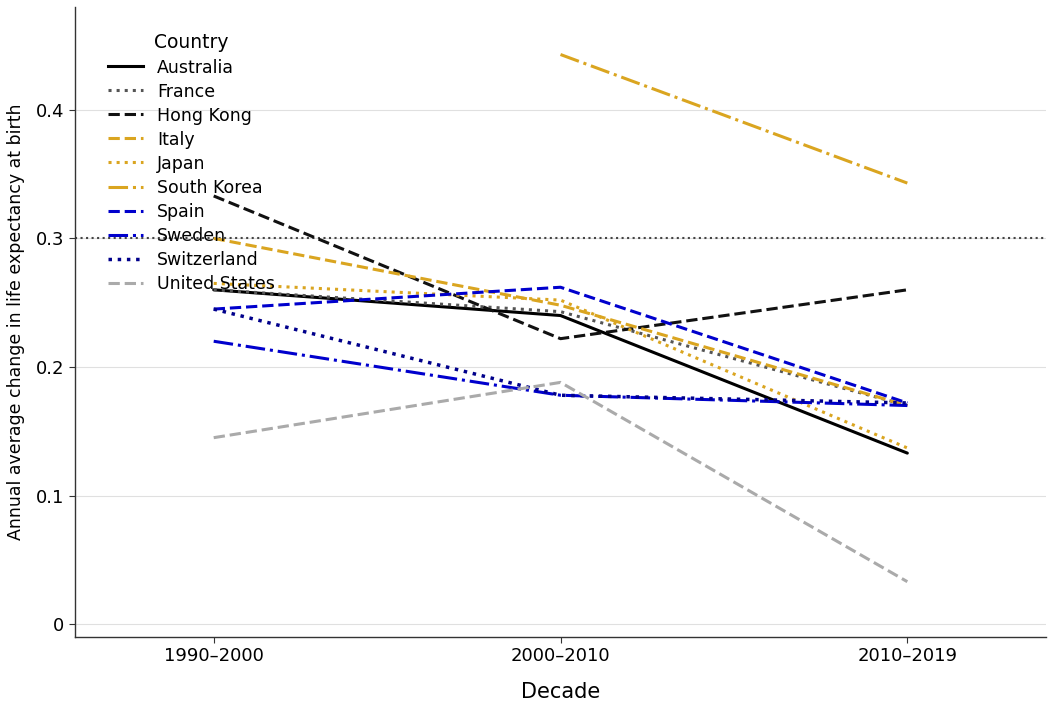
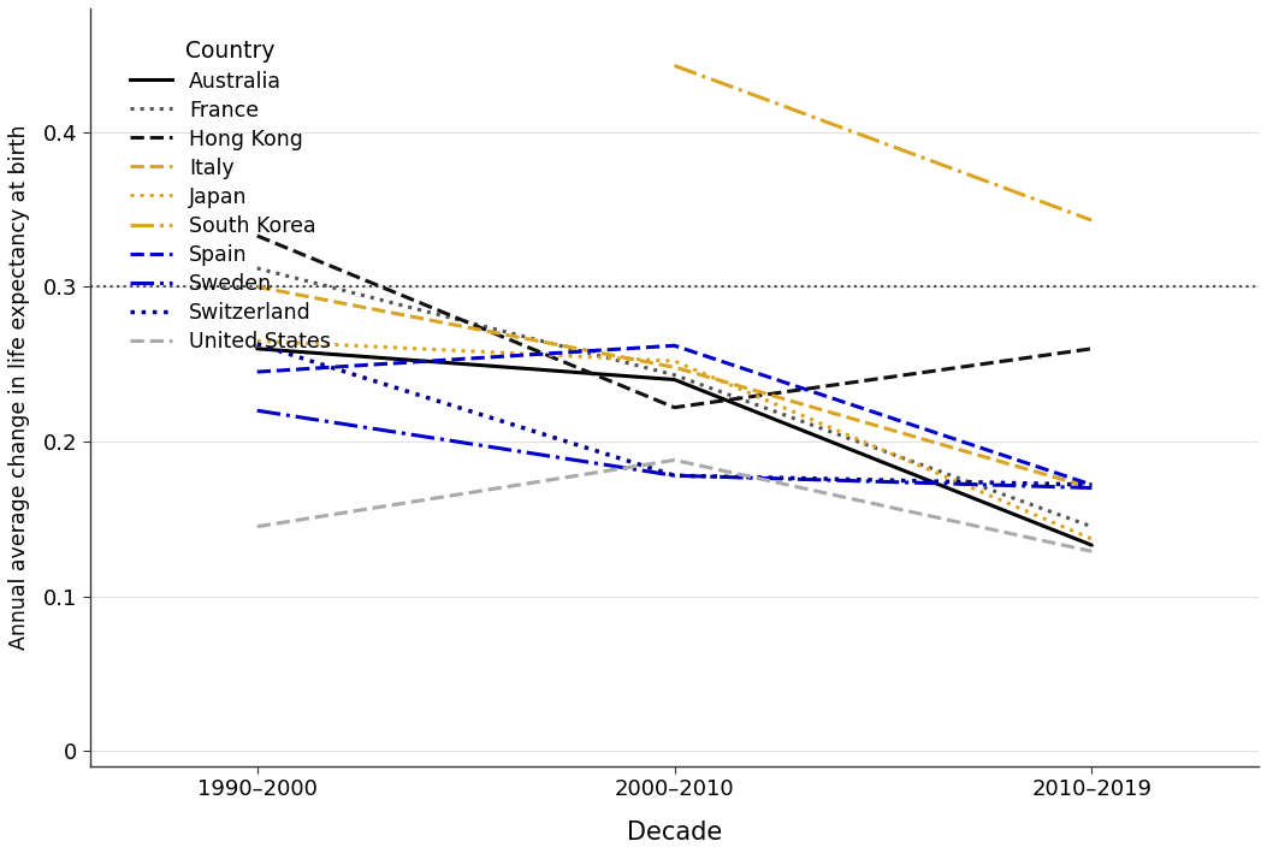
France/1990–2000: 0.260 -> 0.312
Switzerland/1990–2000: 0.245 -> 0.263
France/2010–2019: 0.170 -> 0.145
United States/2010–2019: 0.033 -> 0.129
